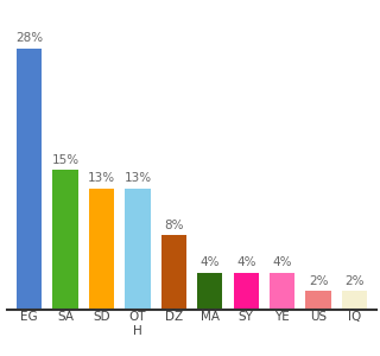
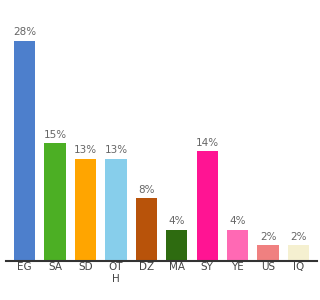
SY: 4% -> 14%
